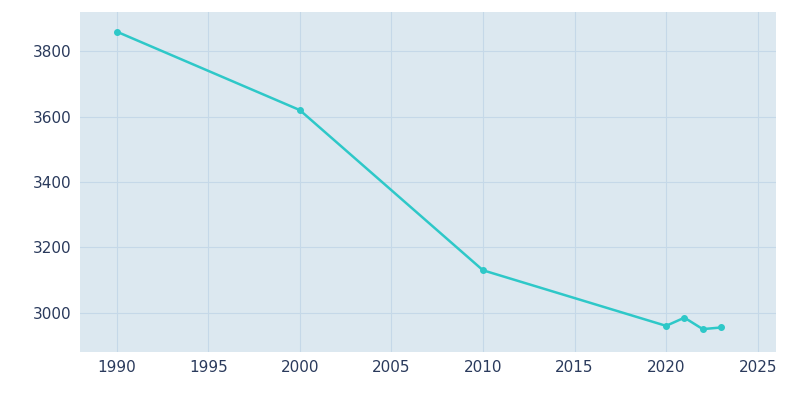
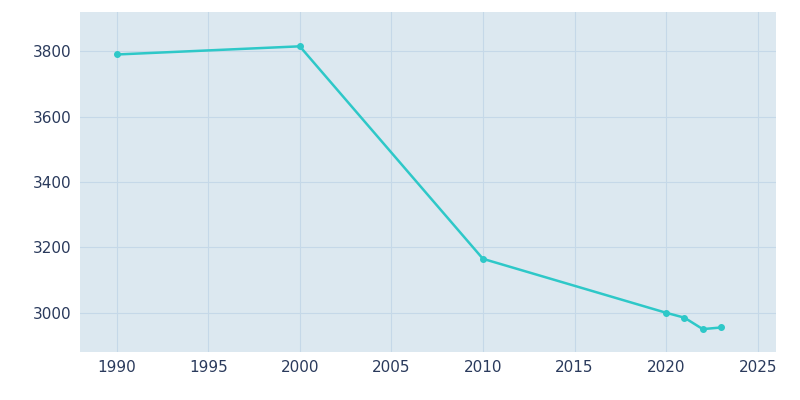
1990: 3860 -> 3790
2000: 3620 -> 3815
2010: 3130 -> 3165
2020: 2960 -> 3000
